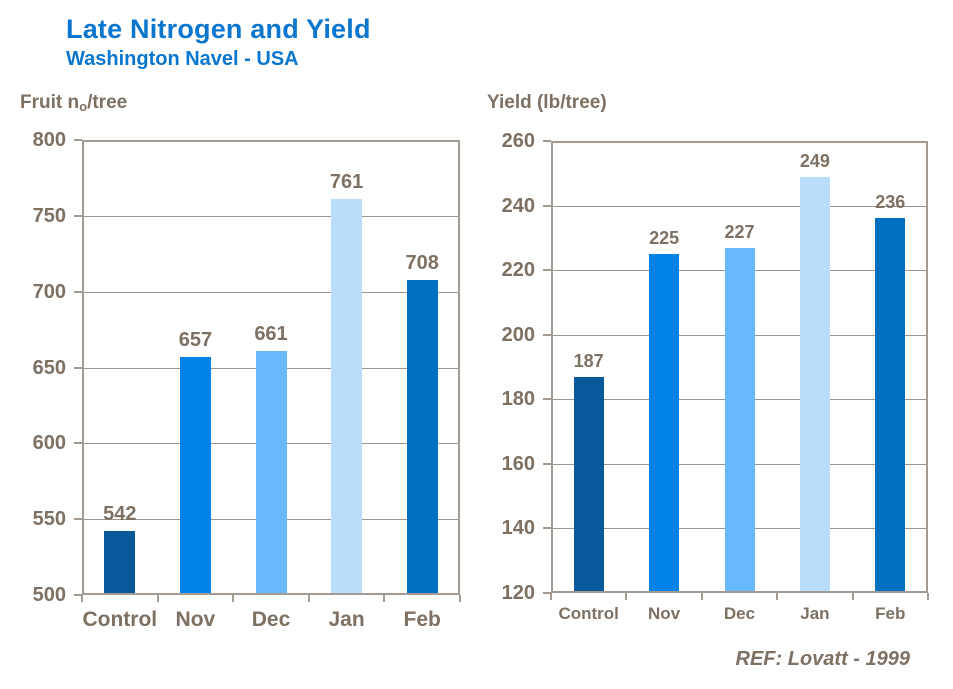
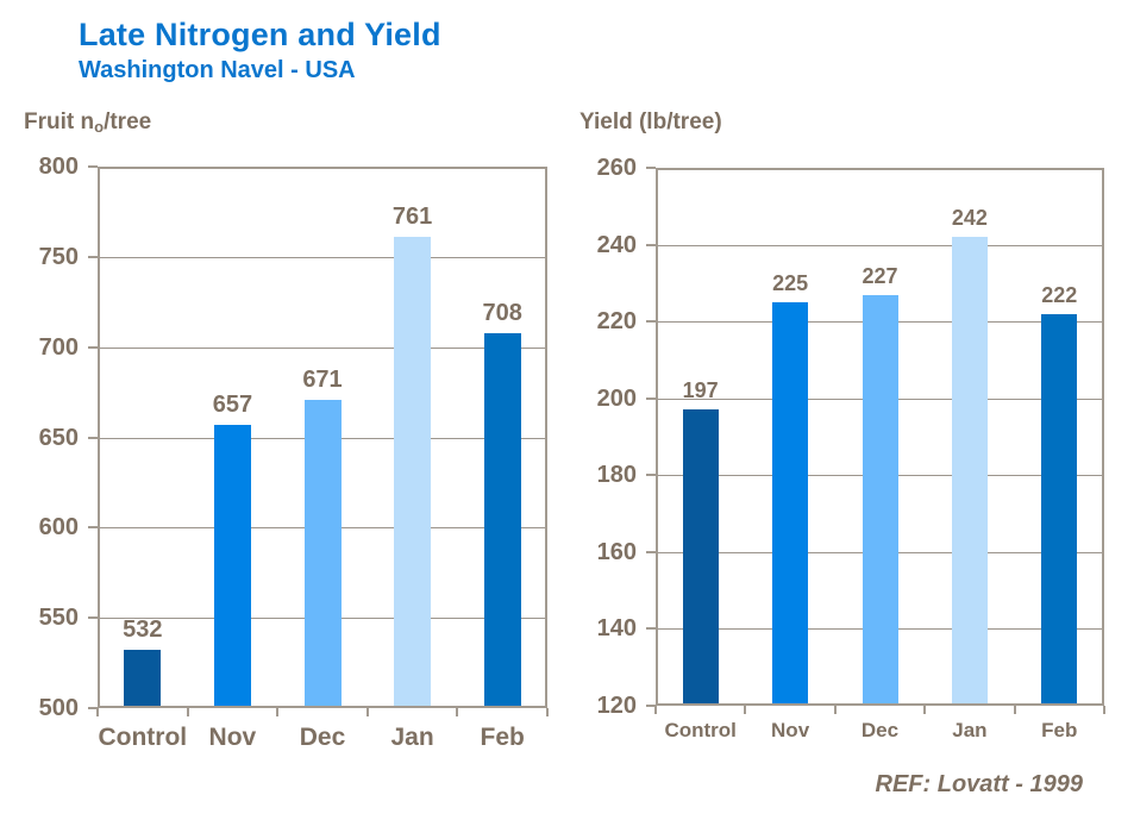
Fruit no/tree/Control: 542 -> 532
Fruit no/tree/Dec: 661 -> 671
Yield (lb/tree)/Control: 187 -> 197
Yield (lb/tree)/Jan: 249 -> 242
Yield (lb/tree)/Feb: 236 -> 222
